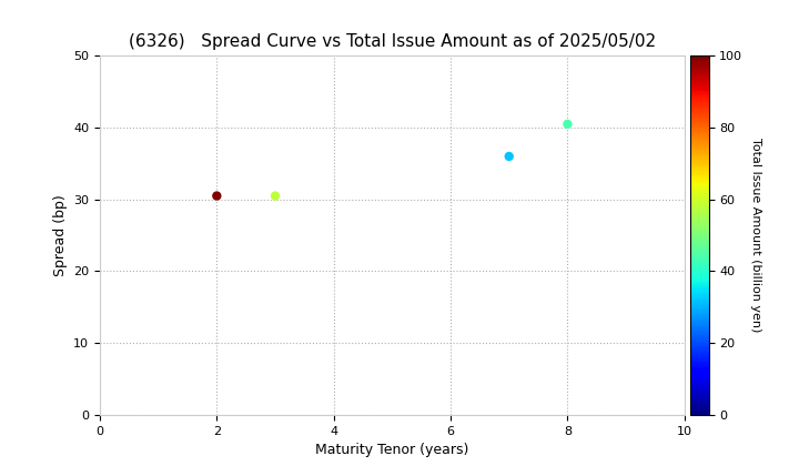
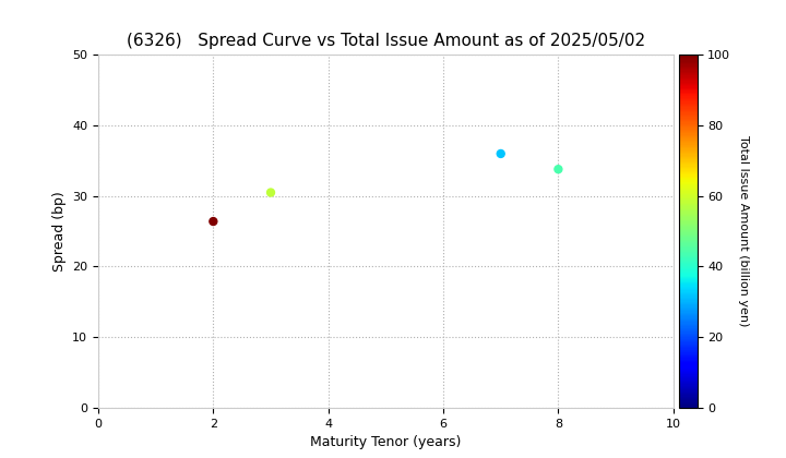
2: 30.5 -> 26.4
8: 40.5 -> 33.8
